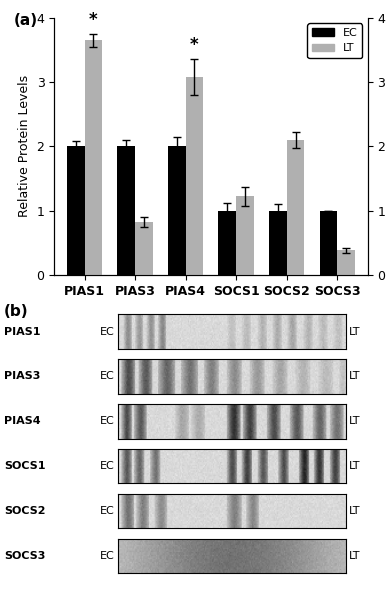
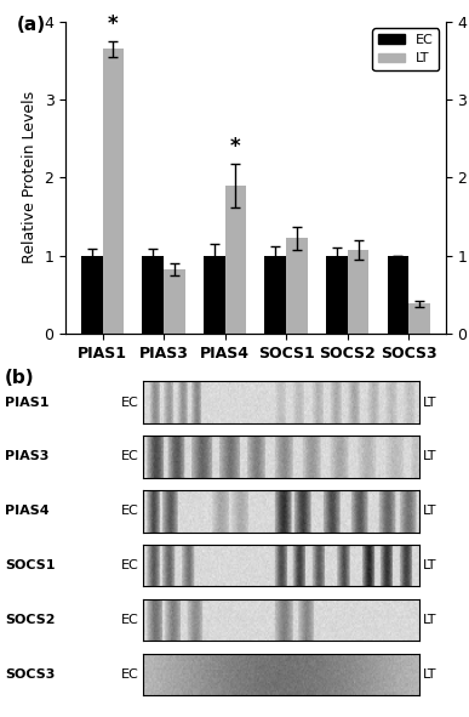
EC/PIAS1: 2 -> 1
EC/PIAS3: 2 -> 1
EC/PIAS4: 2 -> 1
LT/PIAS4: 3.08 -> 1.90
LT/SOCS2: 2.10 -> 1.07
